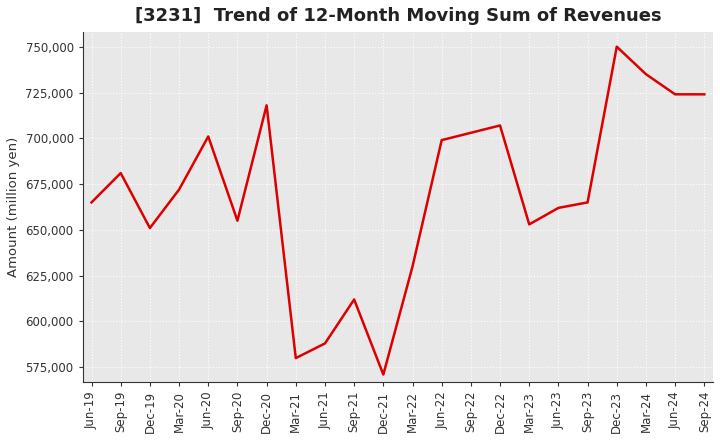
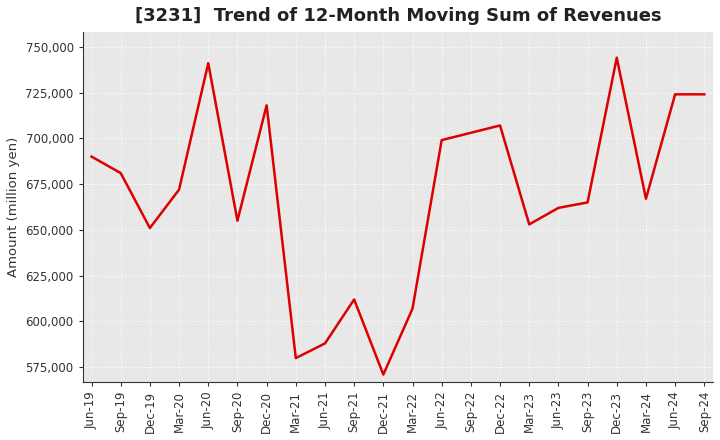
Jun-19: 665,000 -> 690,000
Jun-20: 701,000 -> 741,000
Mar-22: 630,000 -> 607,000
Dec-23: 750,000 -> 744,000
Mar-24: 735,000 -> 667,000
